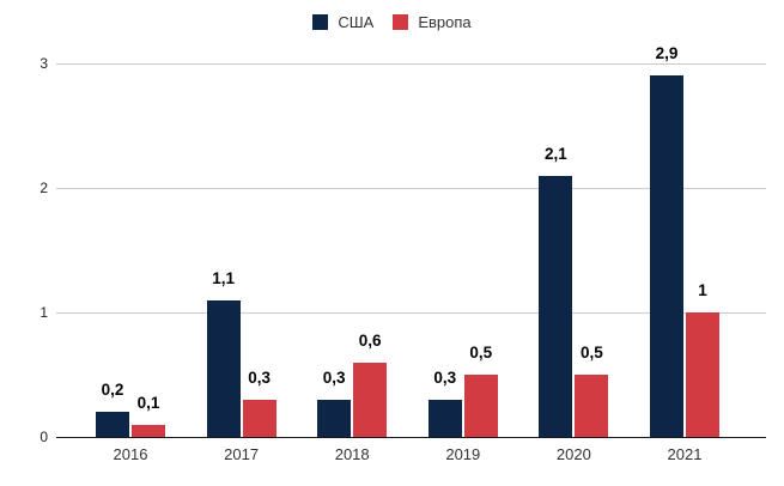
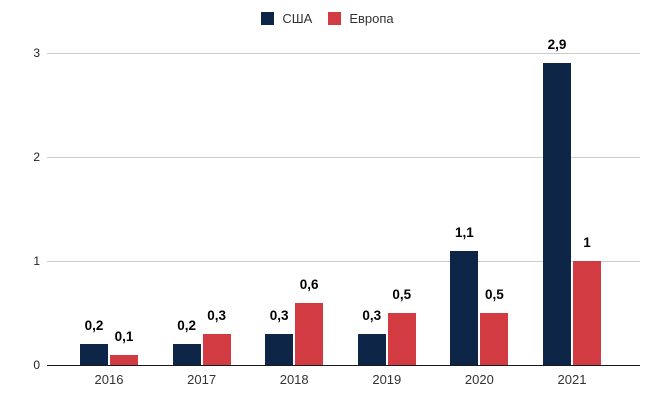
США/2017: 1,1 -> 0,2
США/2020: 2,1 -> 1,1
